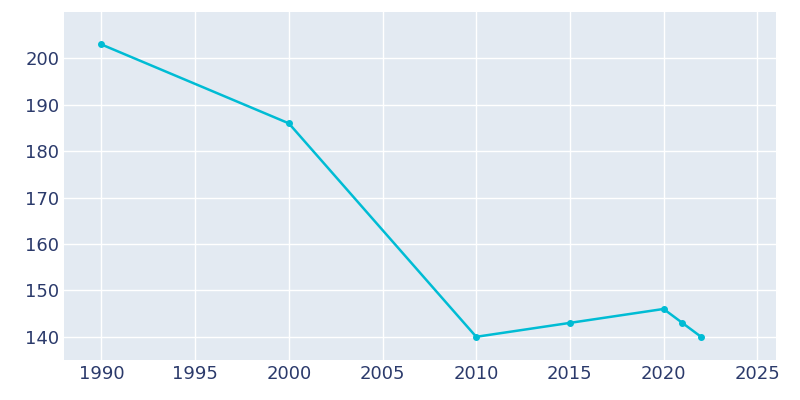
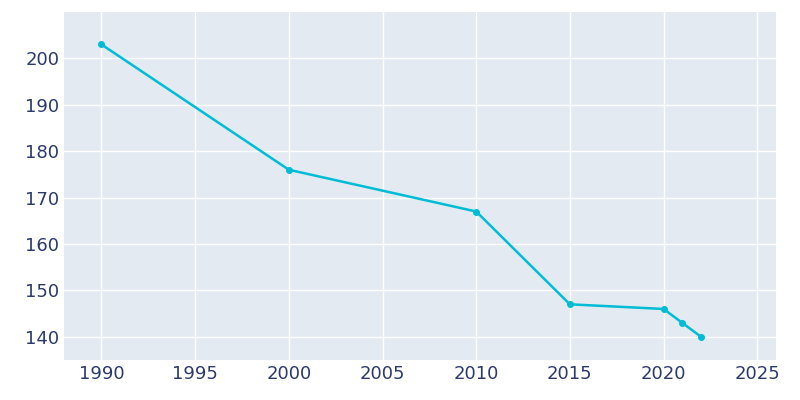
2000: 186 -> 176
2010: 140 -> 167
2015: 143 -> 147
